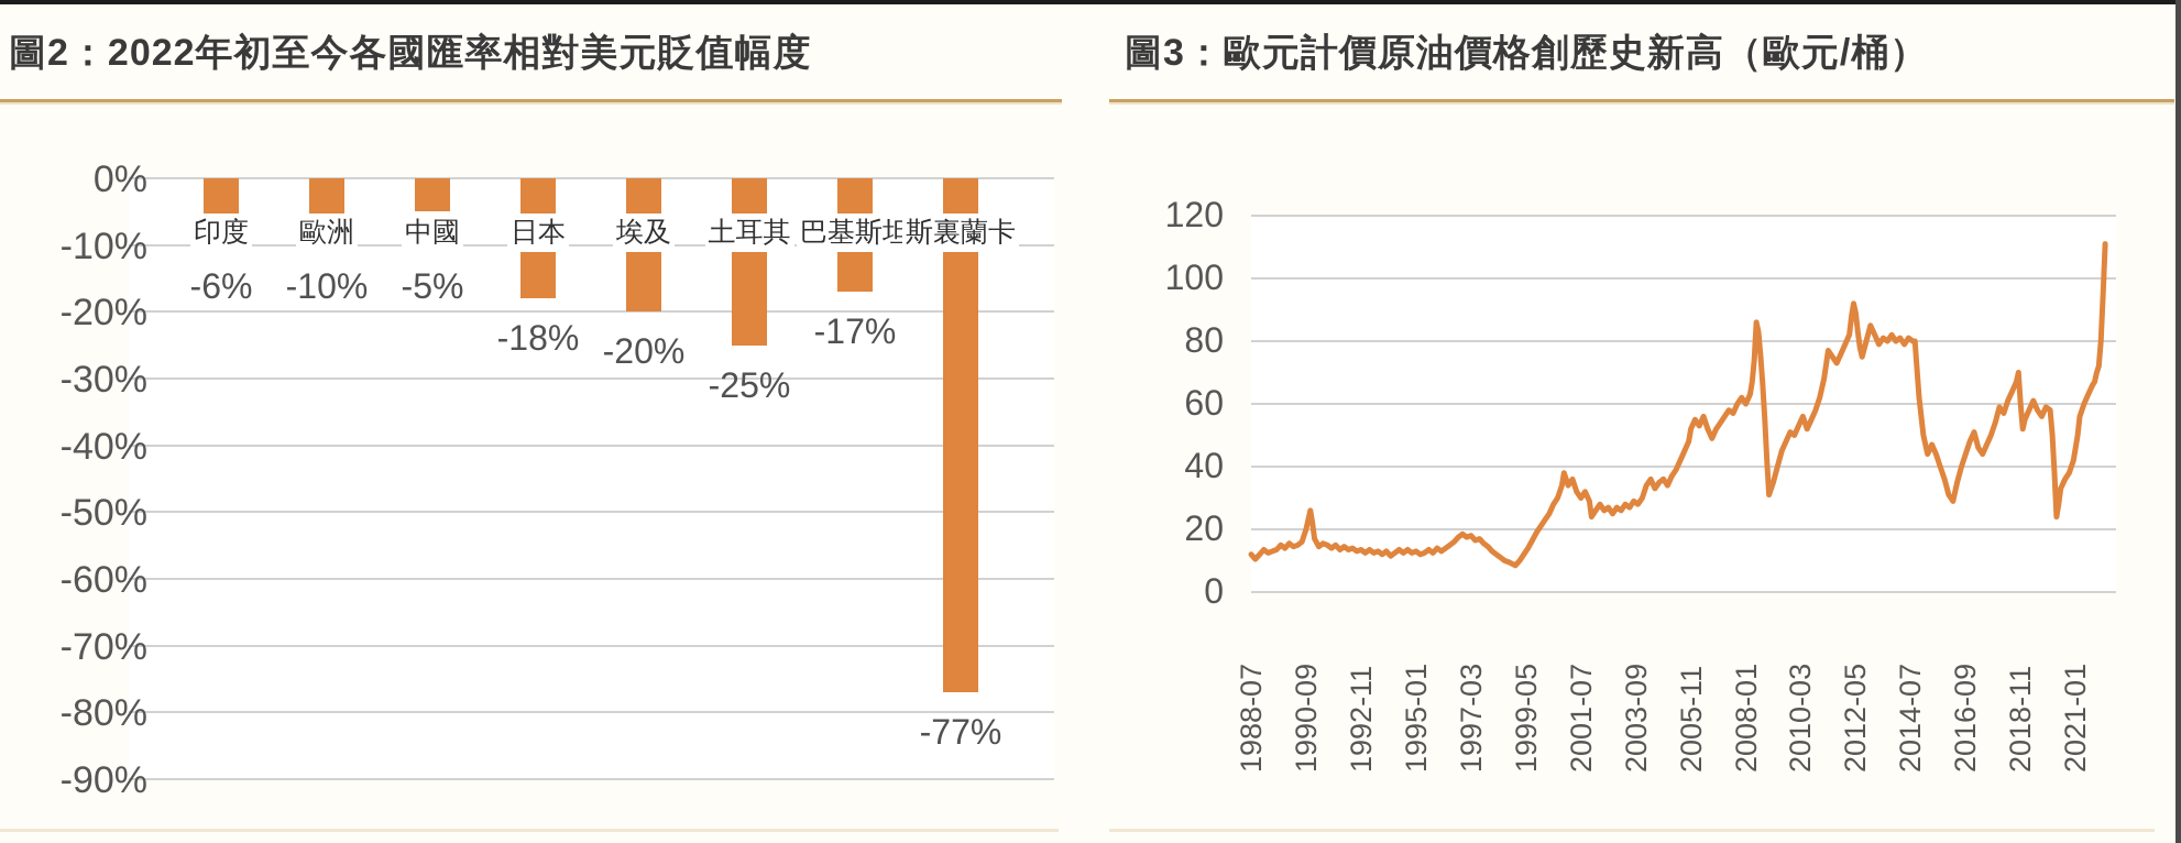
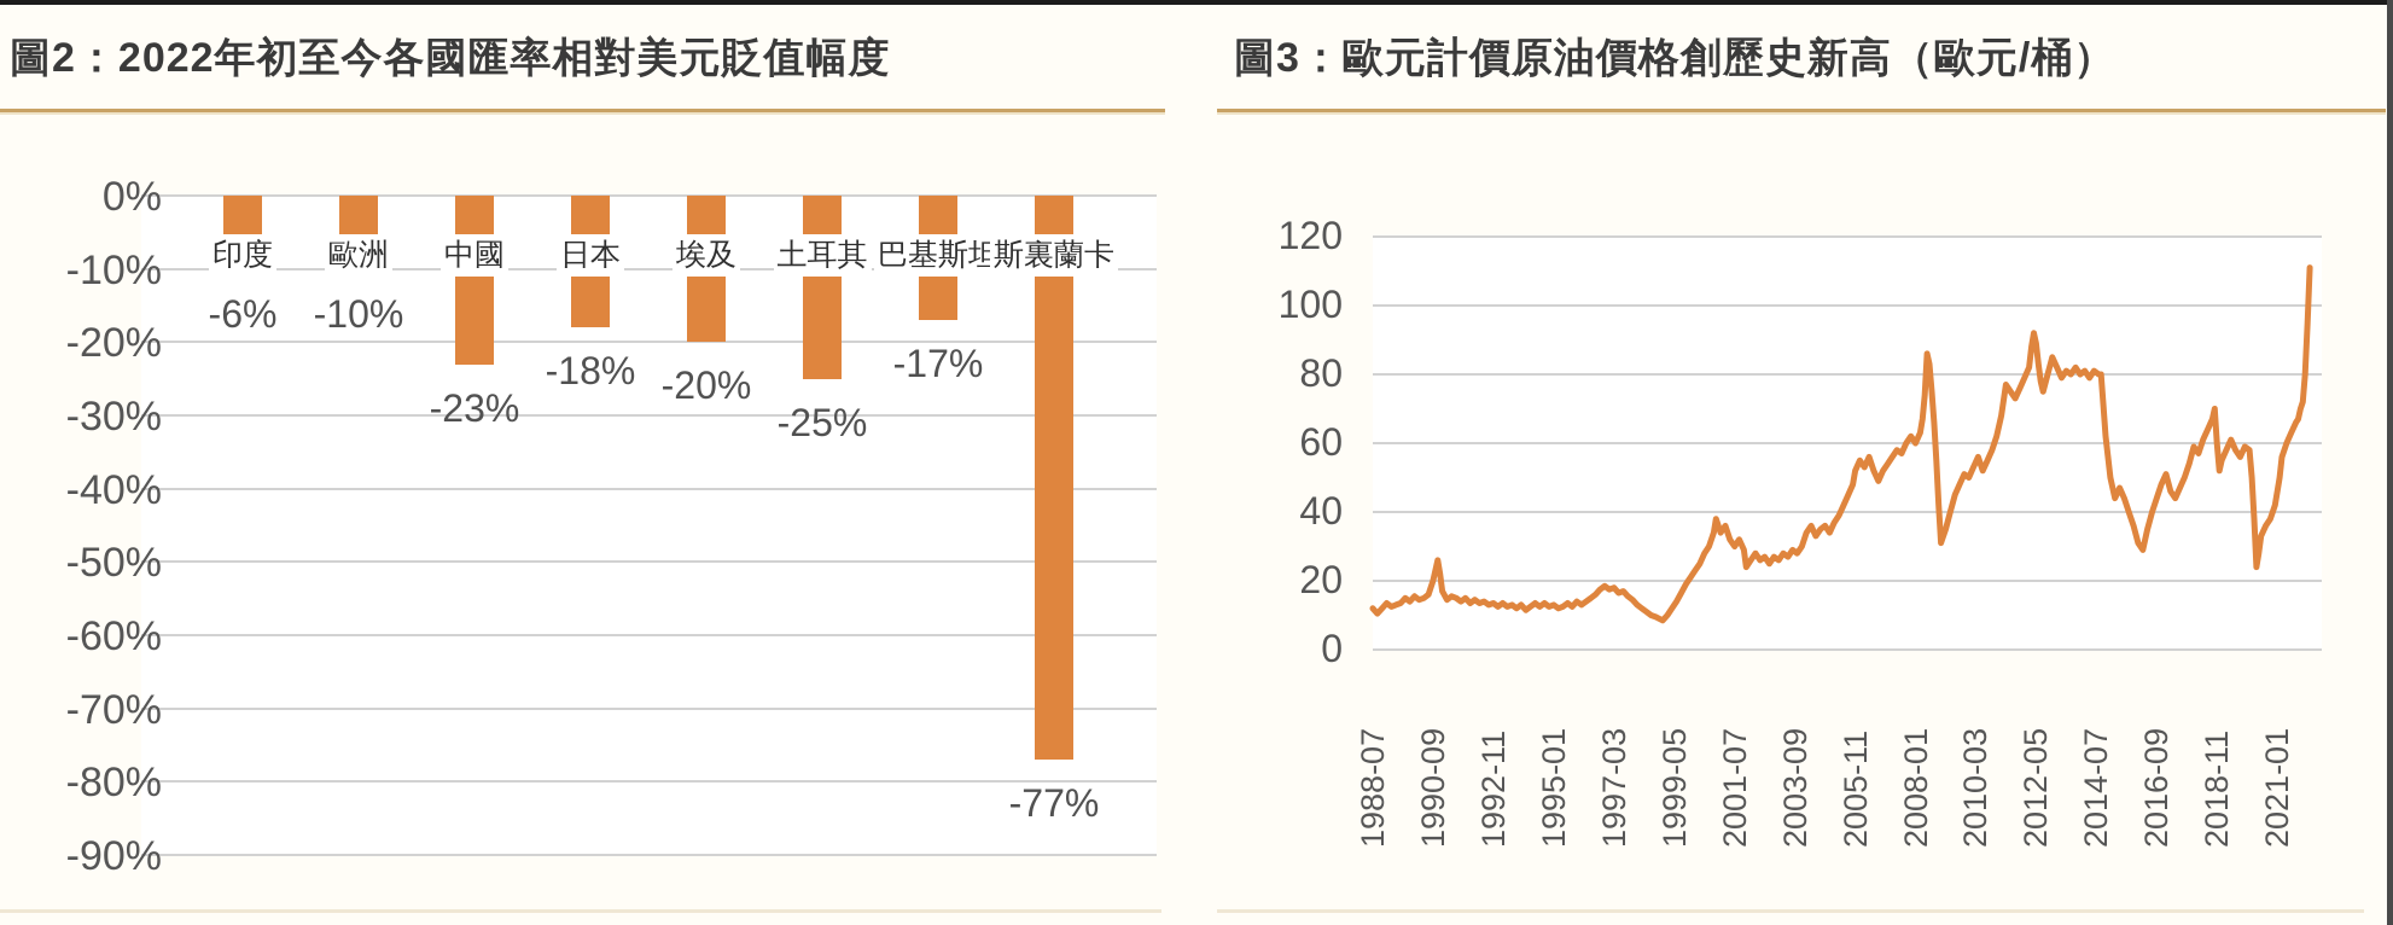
圖2：2022年初至今各國匯率相對美元貶值幅度/中國: -5% -> -23%
